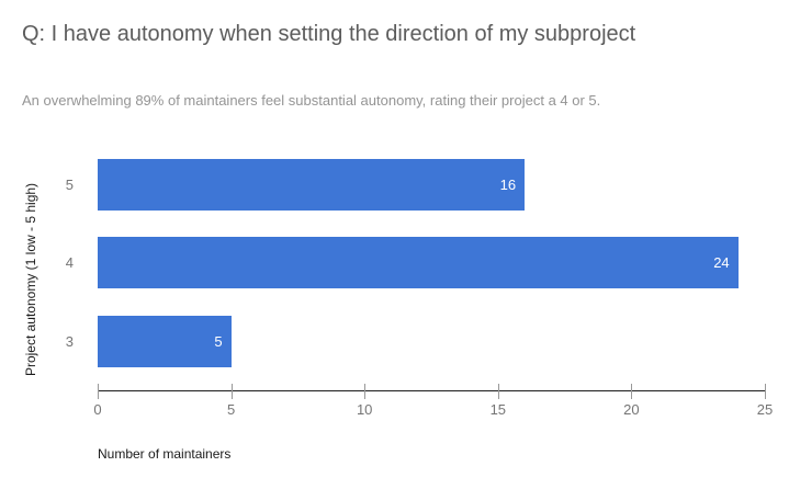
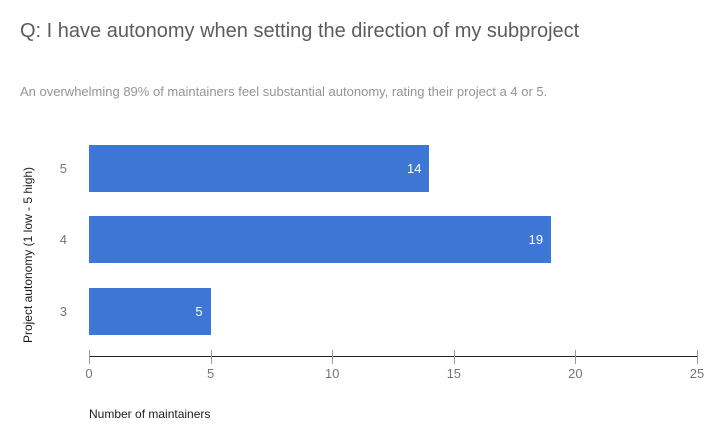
5: 16 -> 14
4: 24 -> 19
